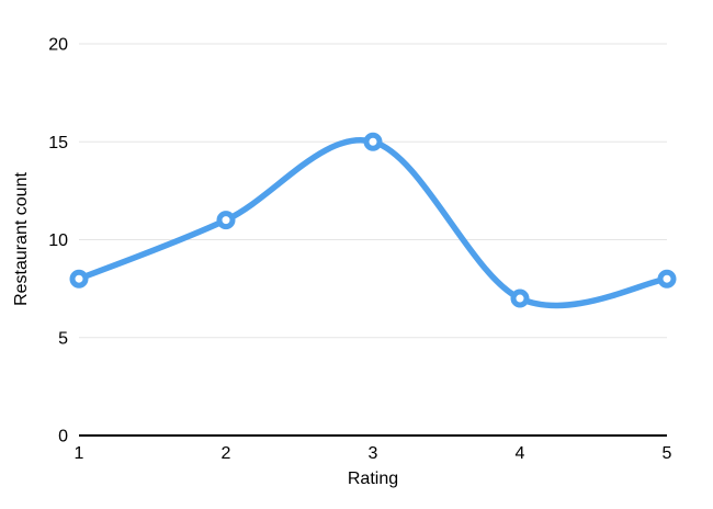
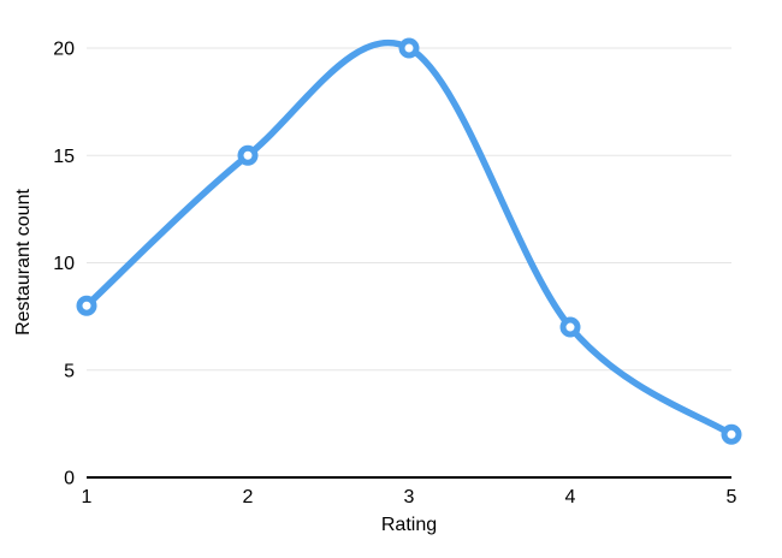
2: 11 -> 15
3: 15 -> 20
5: 8 -> 2
